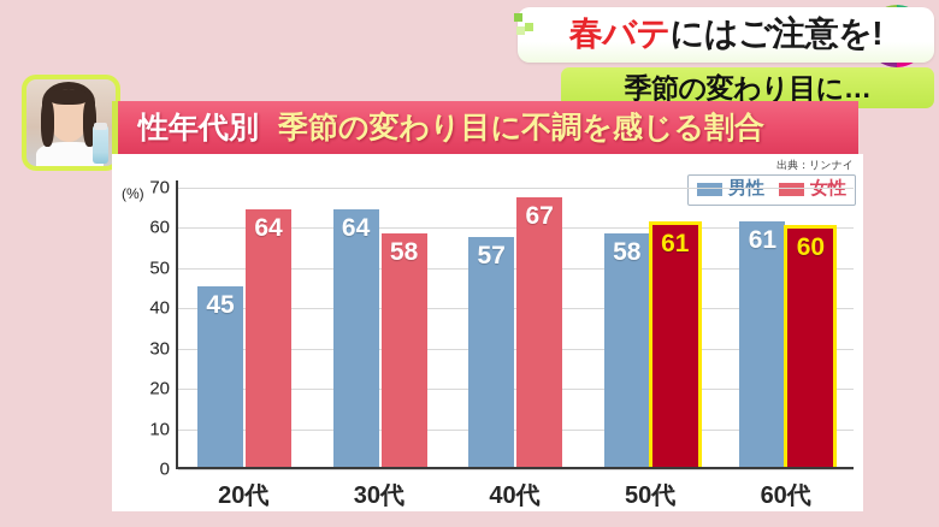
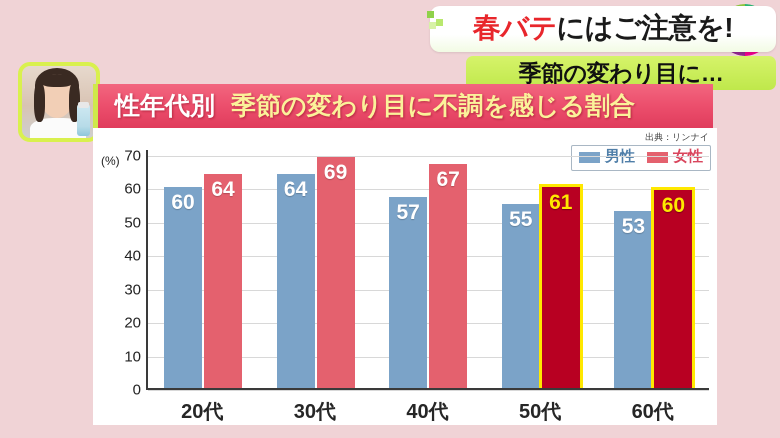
男性/20代: 45 -> 60
女性/30代: 58 -> 69
男性/50代: 58 -> 55
男性/60代: 61 -> 53
